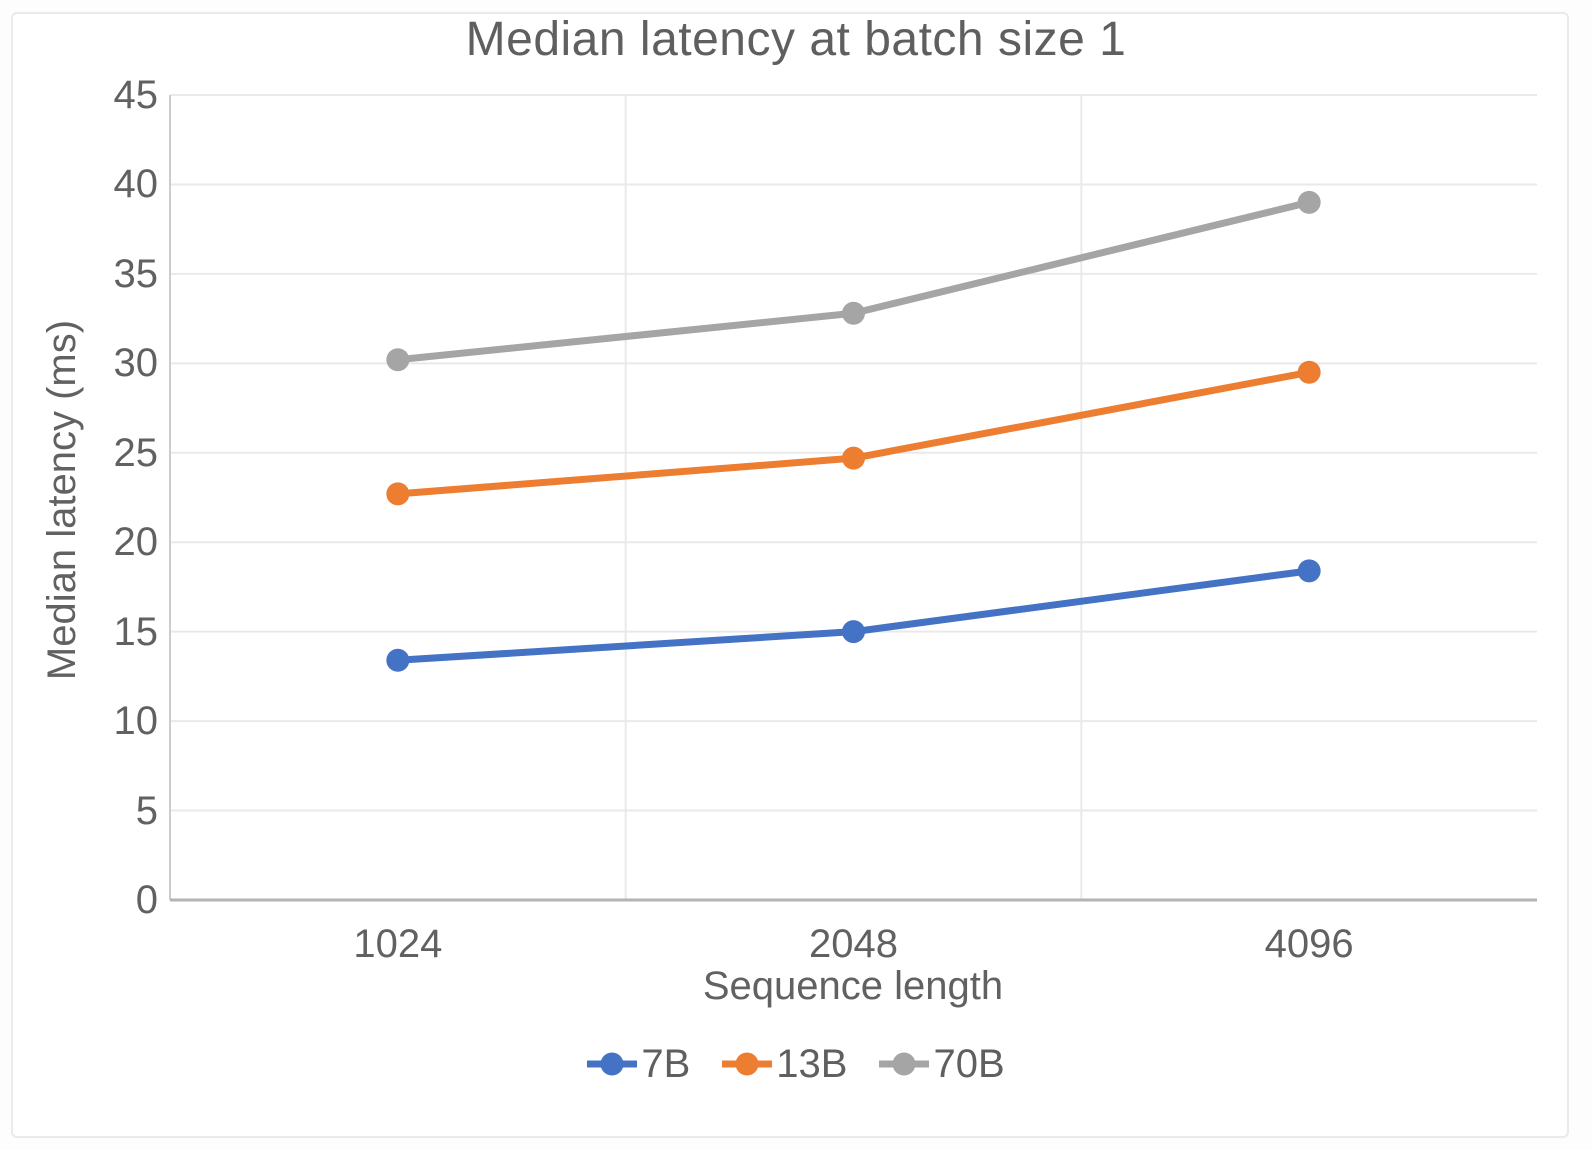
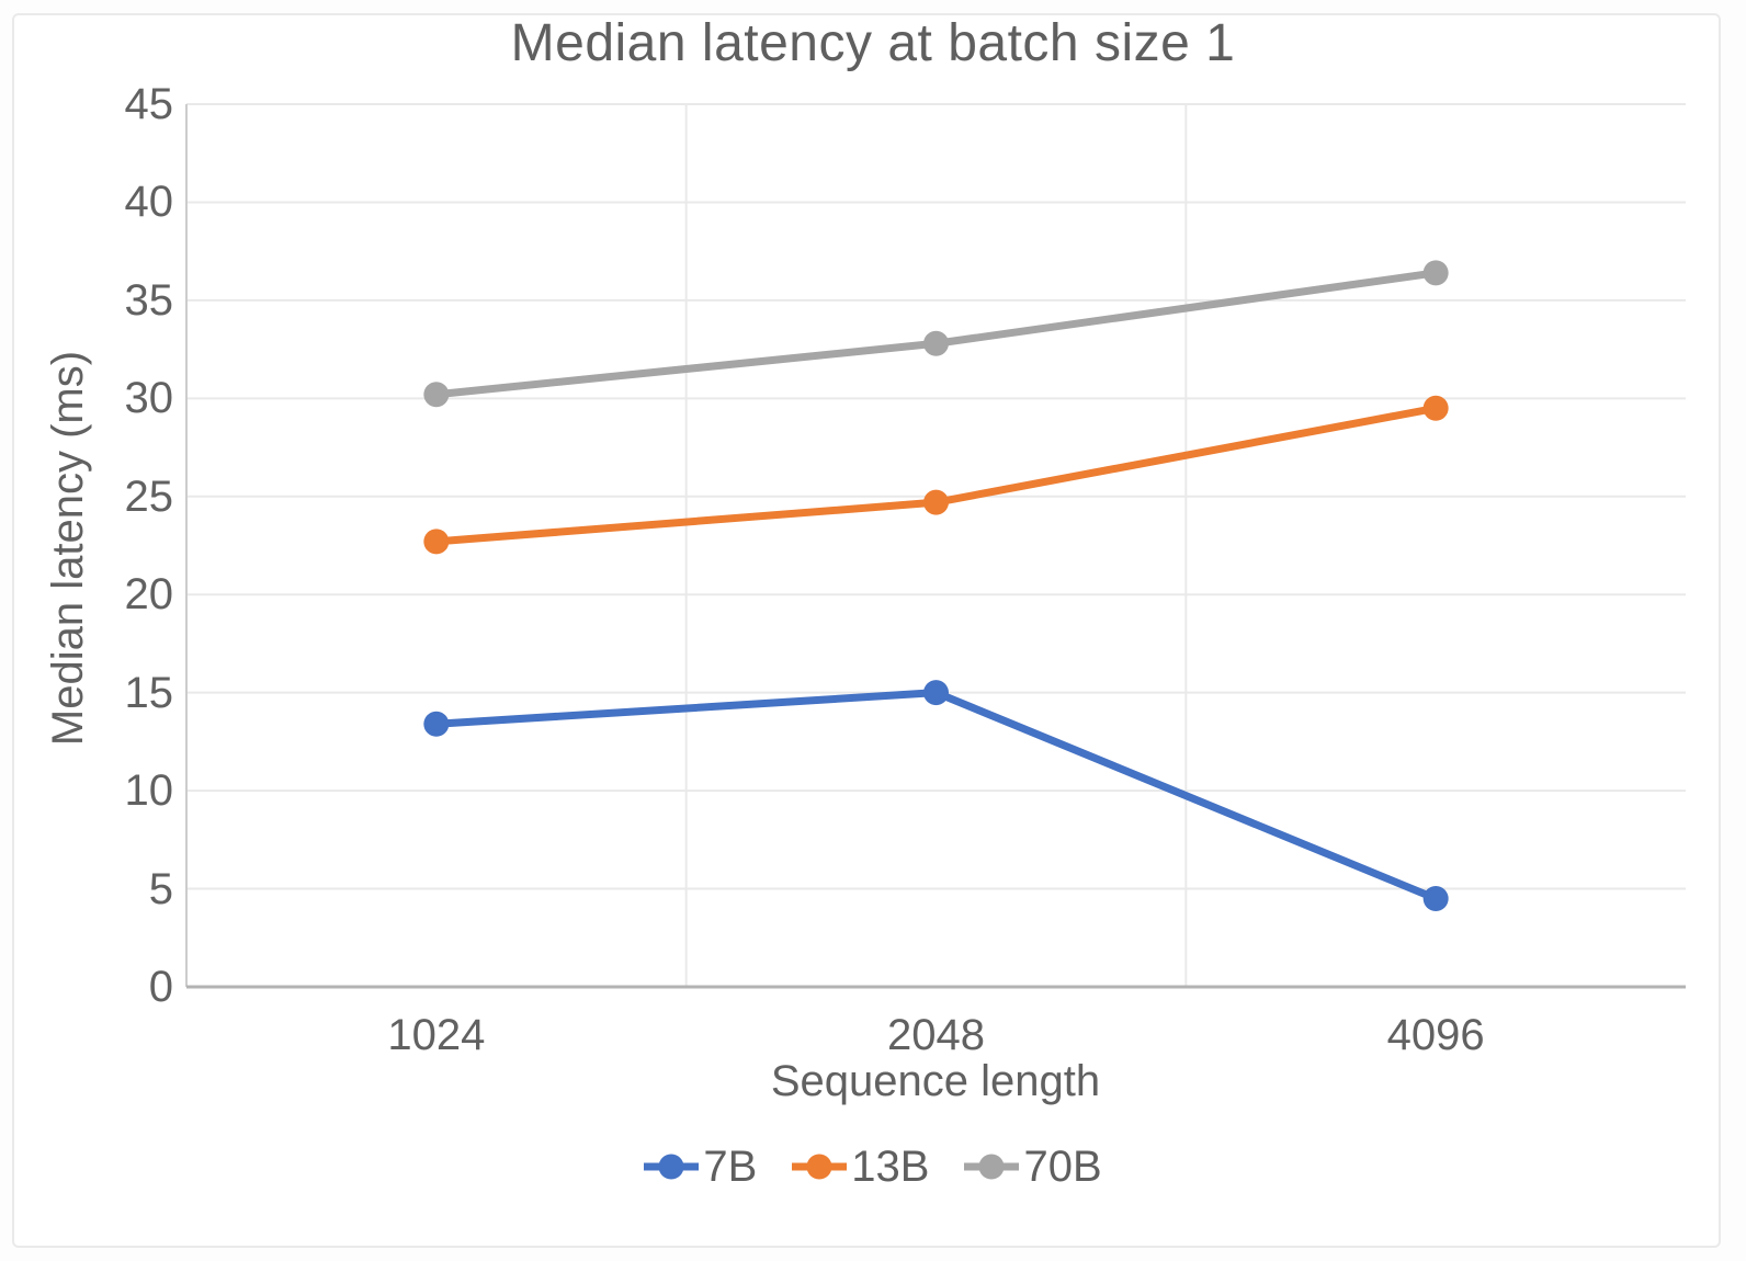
7B/4096: 18.4 -> 4.5
70B/4096: 39.0 -> 36.4
